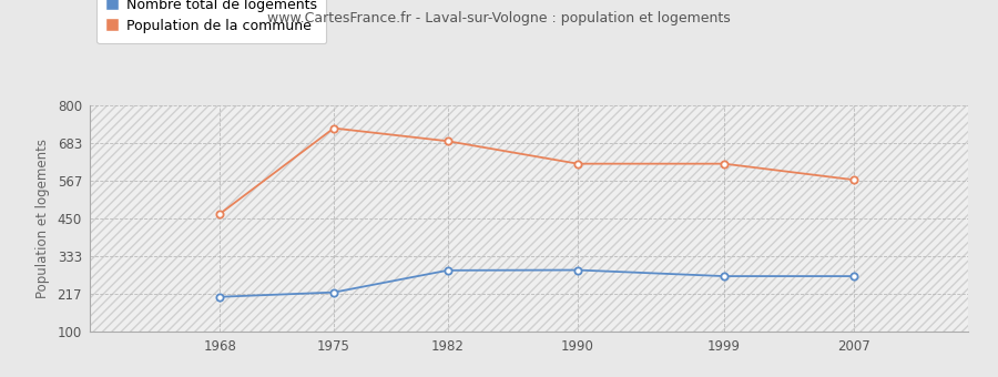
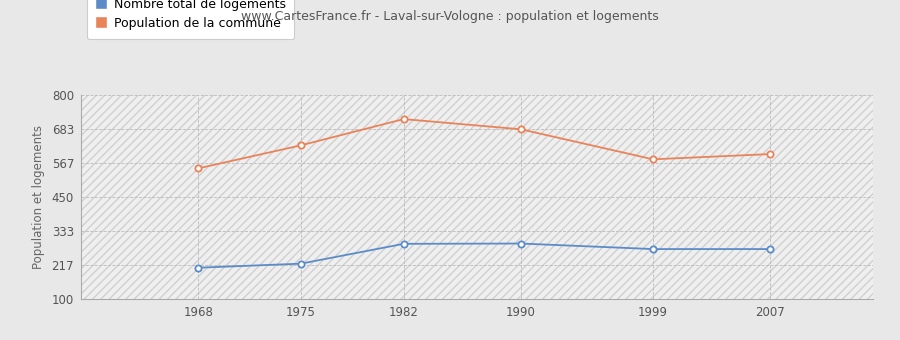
Population de la commune/1968: 465 -> 549
Population de la commune/1975: 730 -> 628
Population de la commune/1982: 690 -> 718
Population de la commune/1990: 620 -> 683
Population de la commune/1999: 620 -> 580
Population de la commune/2007: 570 -> 598
